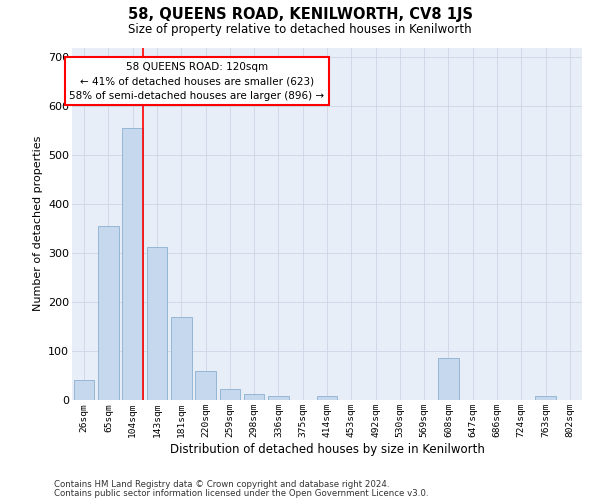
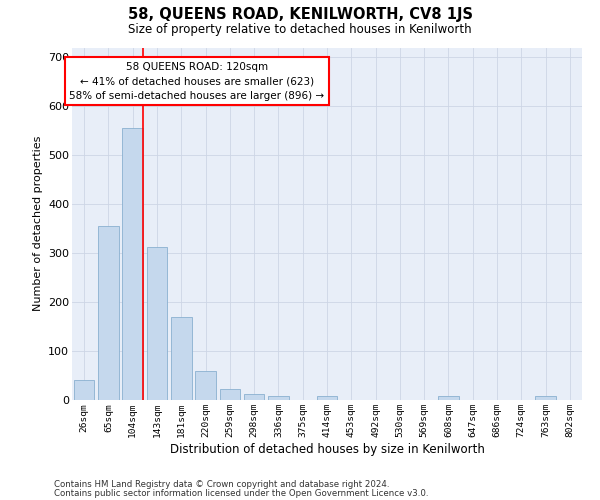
608sqm: 85 -> 8
